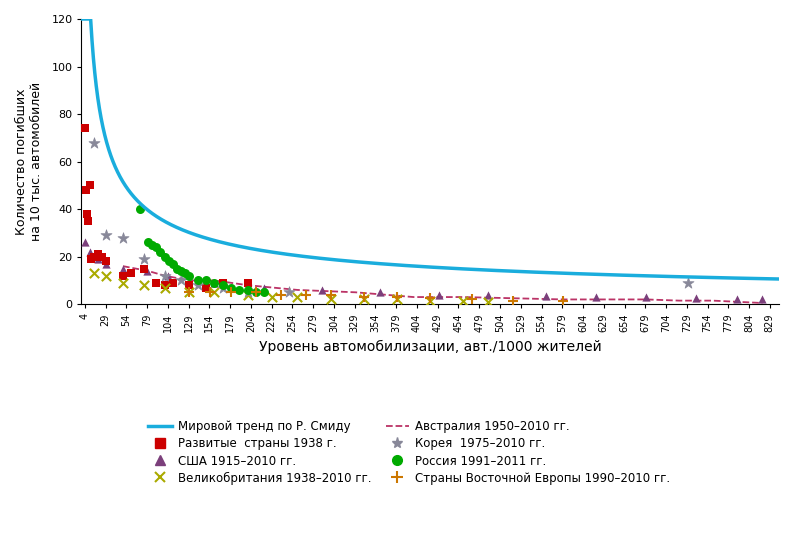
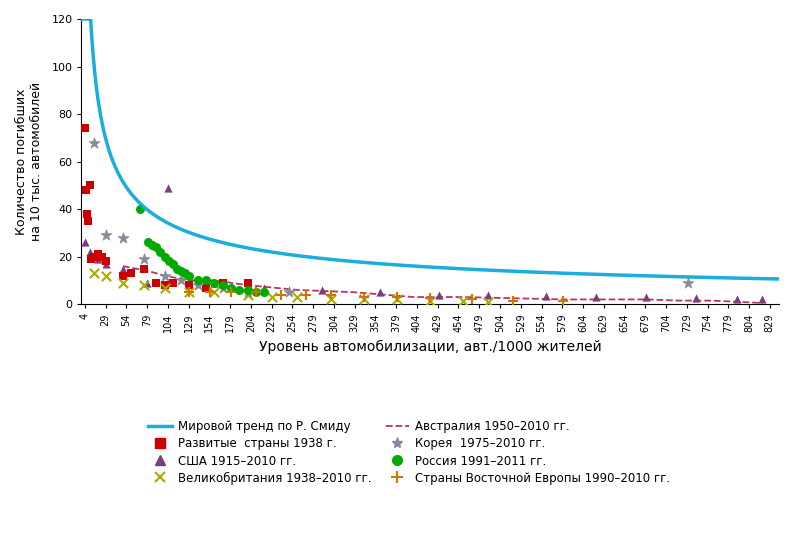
США 1915–2010 гг./79: 14.0 -> 9.0
США 1915–2010 гг./104: 12.0 -> 49.0
